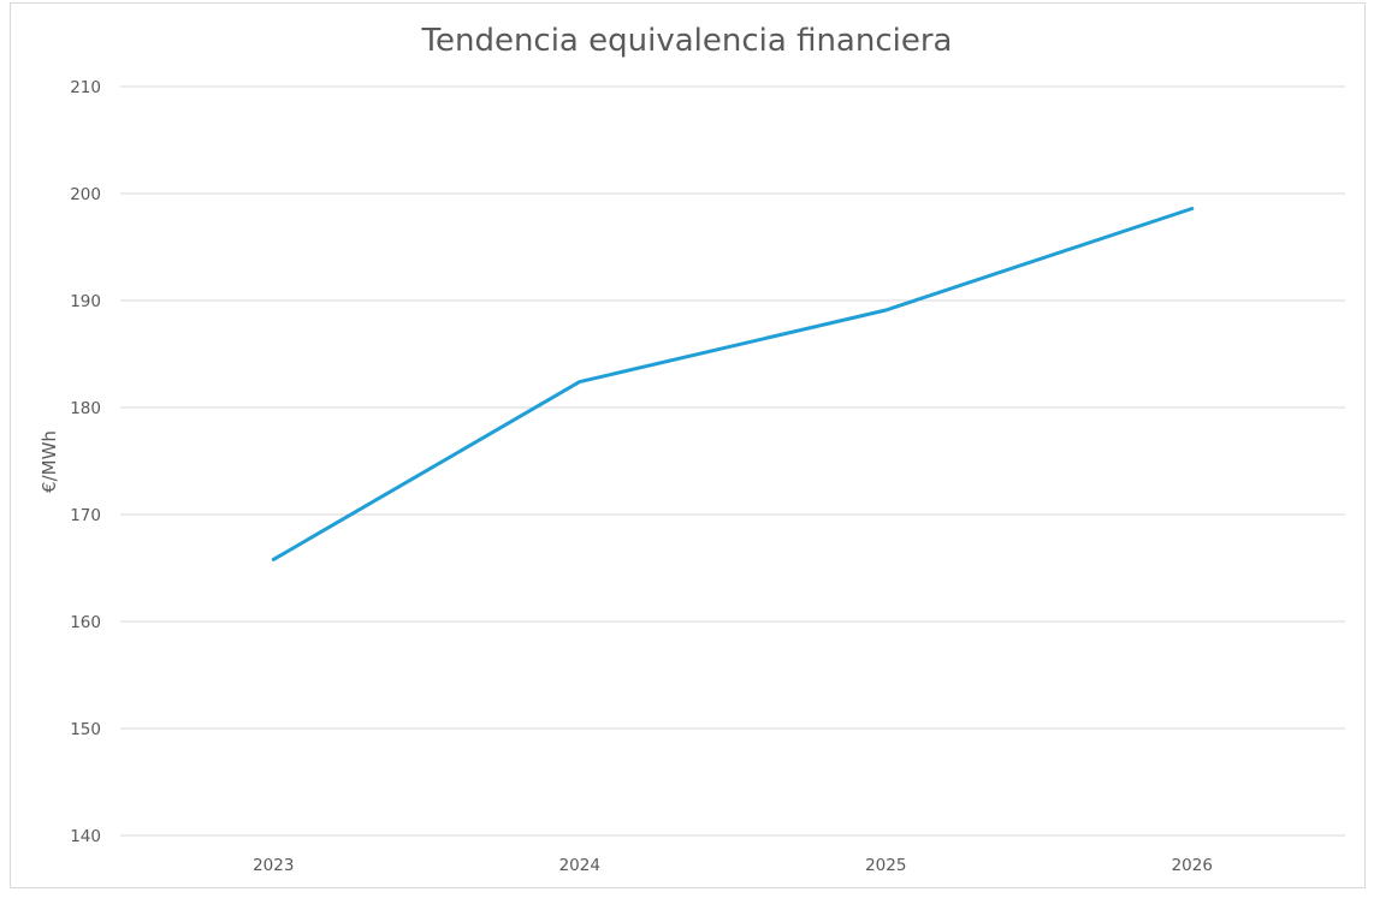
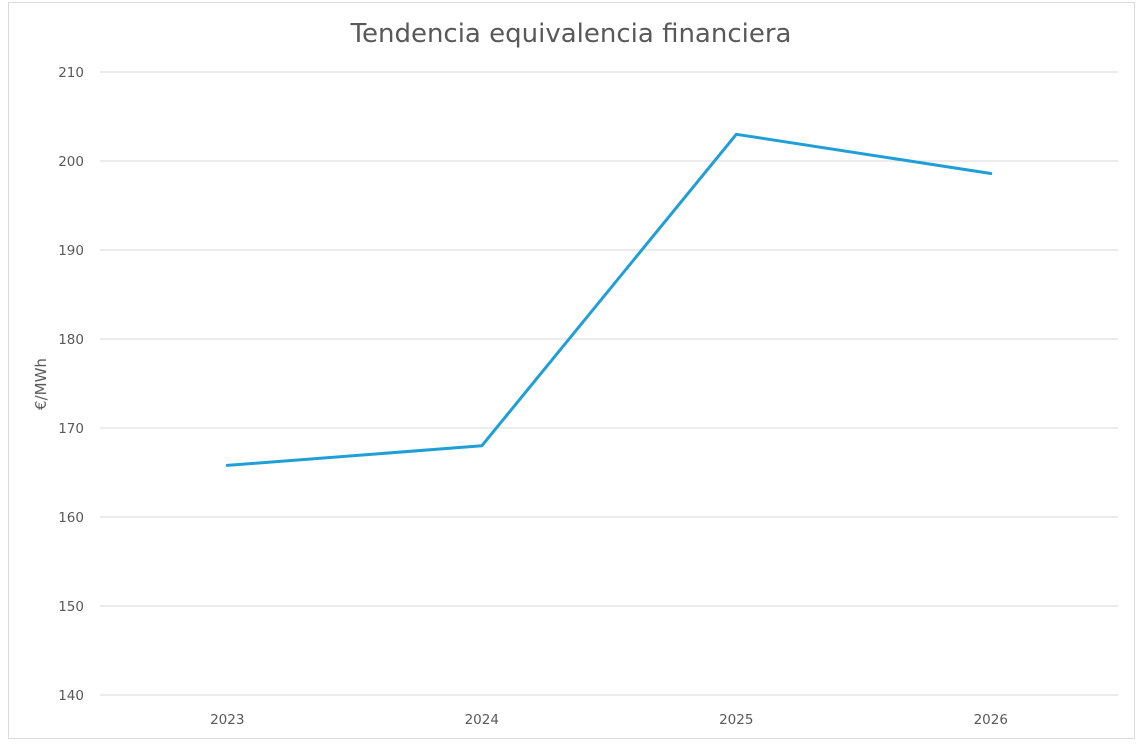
2024: 182 -> 168
2025: 189 -> 203
